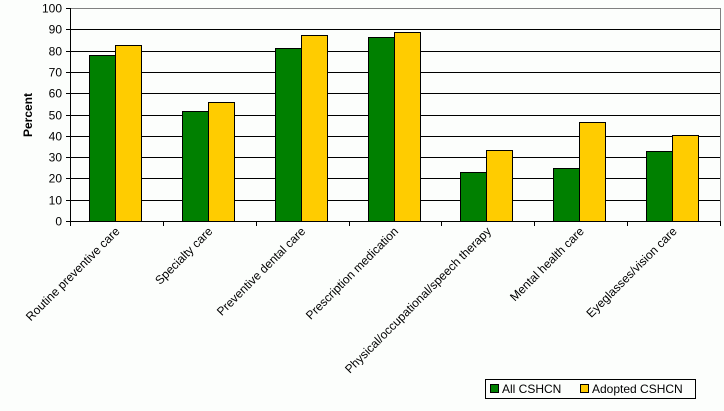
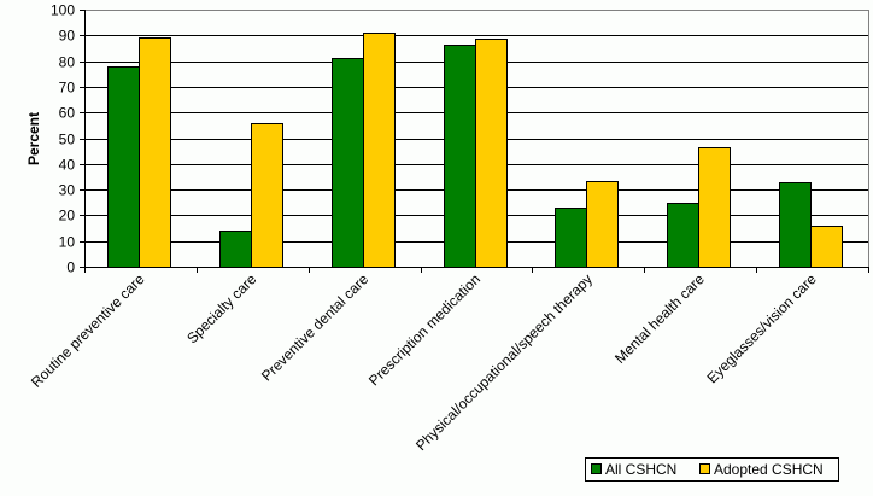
Adopted CSHCN/Routine preventive care: 82 -> 89
All CSHCN/Specialty care: 52 -> 14
Adopted CSHCN/Preventive dental care: 88 -> 91
Adopted CSHCN/Eyeglasses/vision care: 40 -> 16
